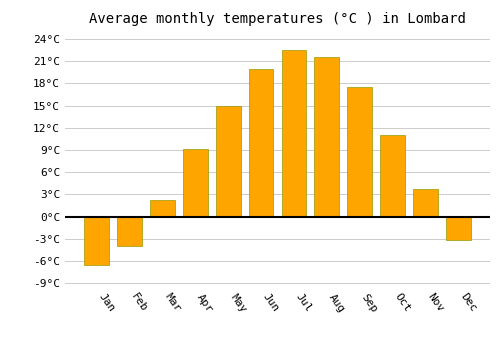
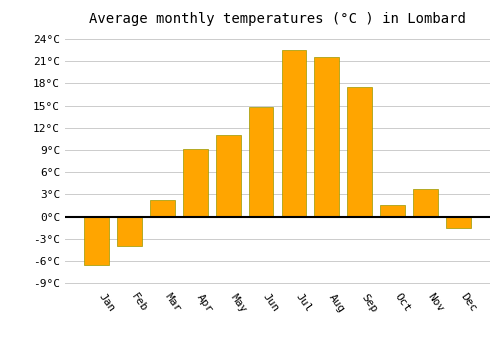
May: 15.0°C -> 11.0°C
Jun: 20.0°C -> 14.8°C
Oct: 11.0°C -> 1.6°C
Dec: -3.2°C -> -1.6°C
